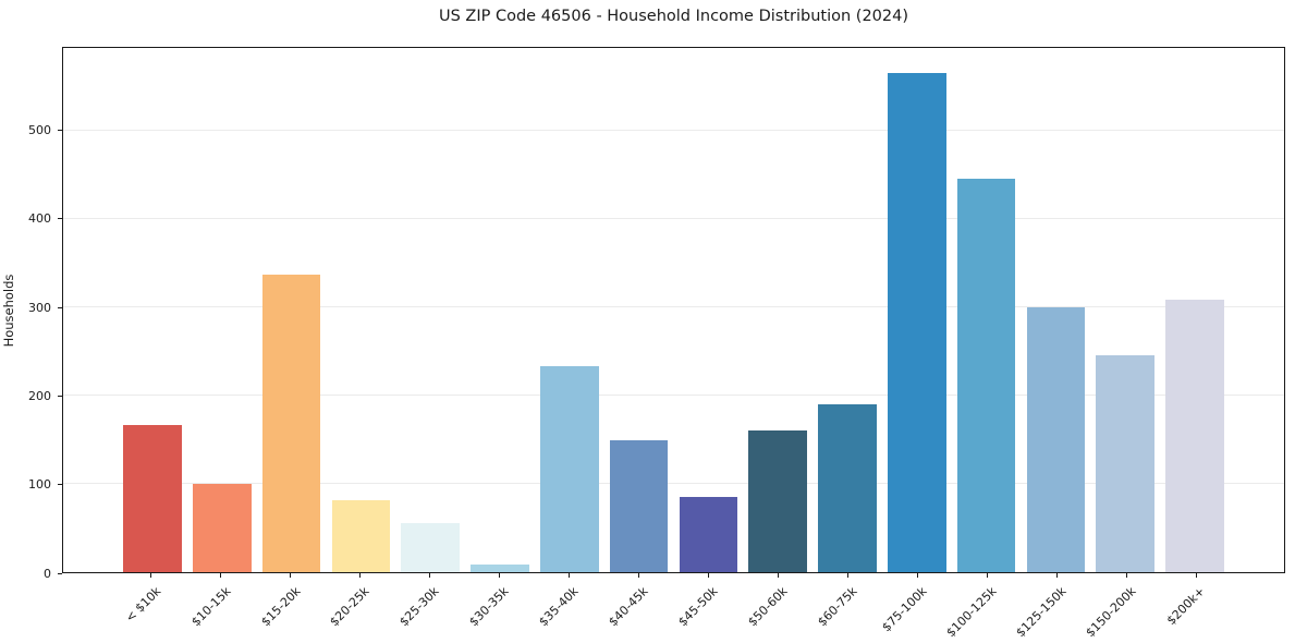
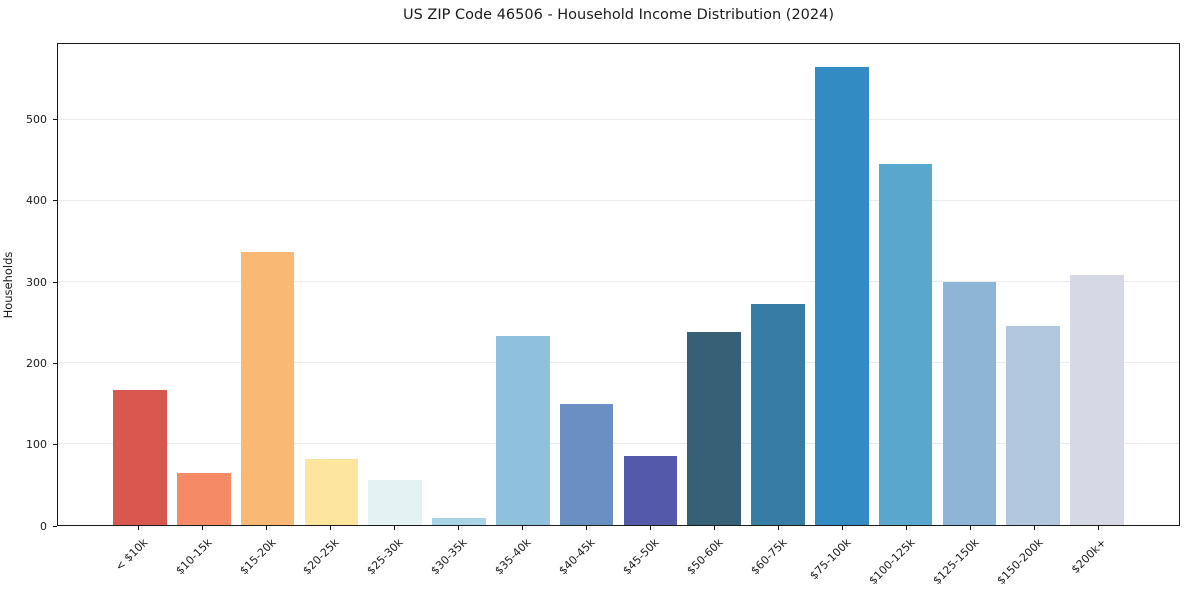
$10-15k: 100 -> 60
$50-60k: 160 -> 240
$60-75k: 190 -> 270
